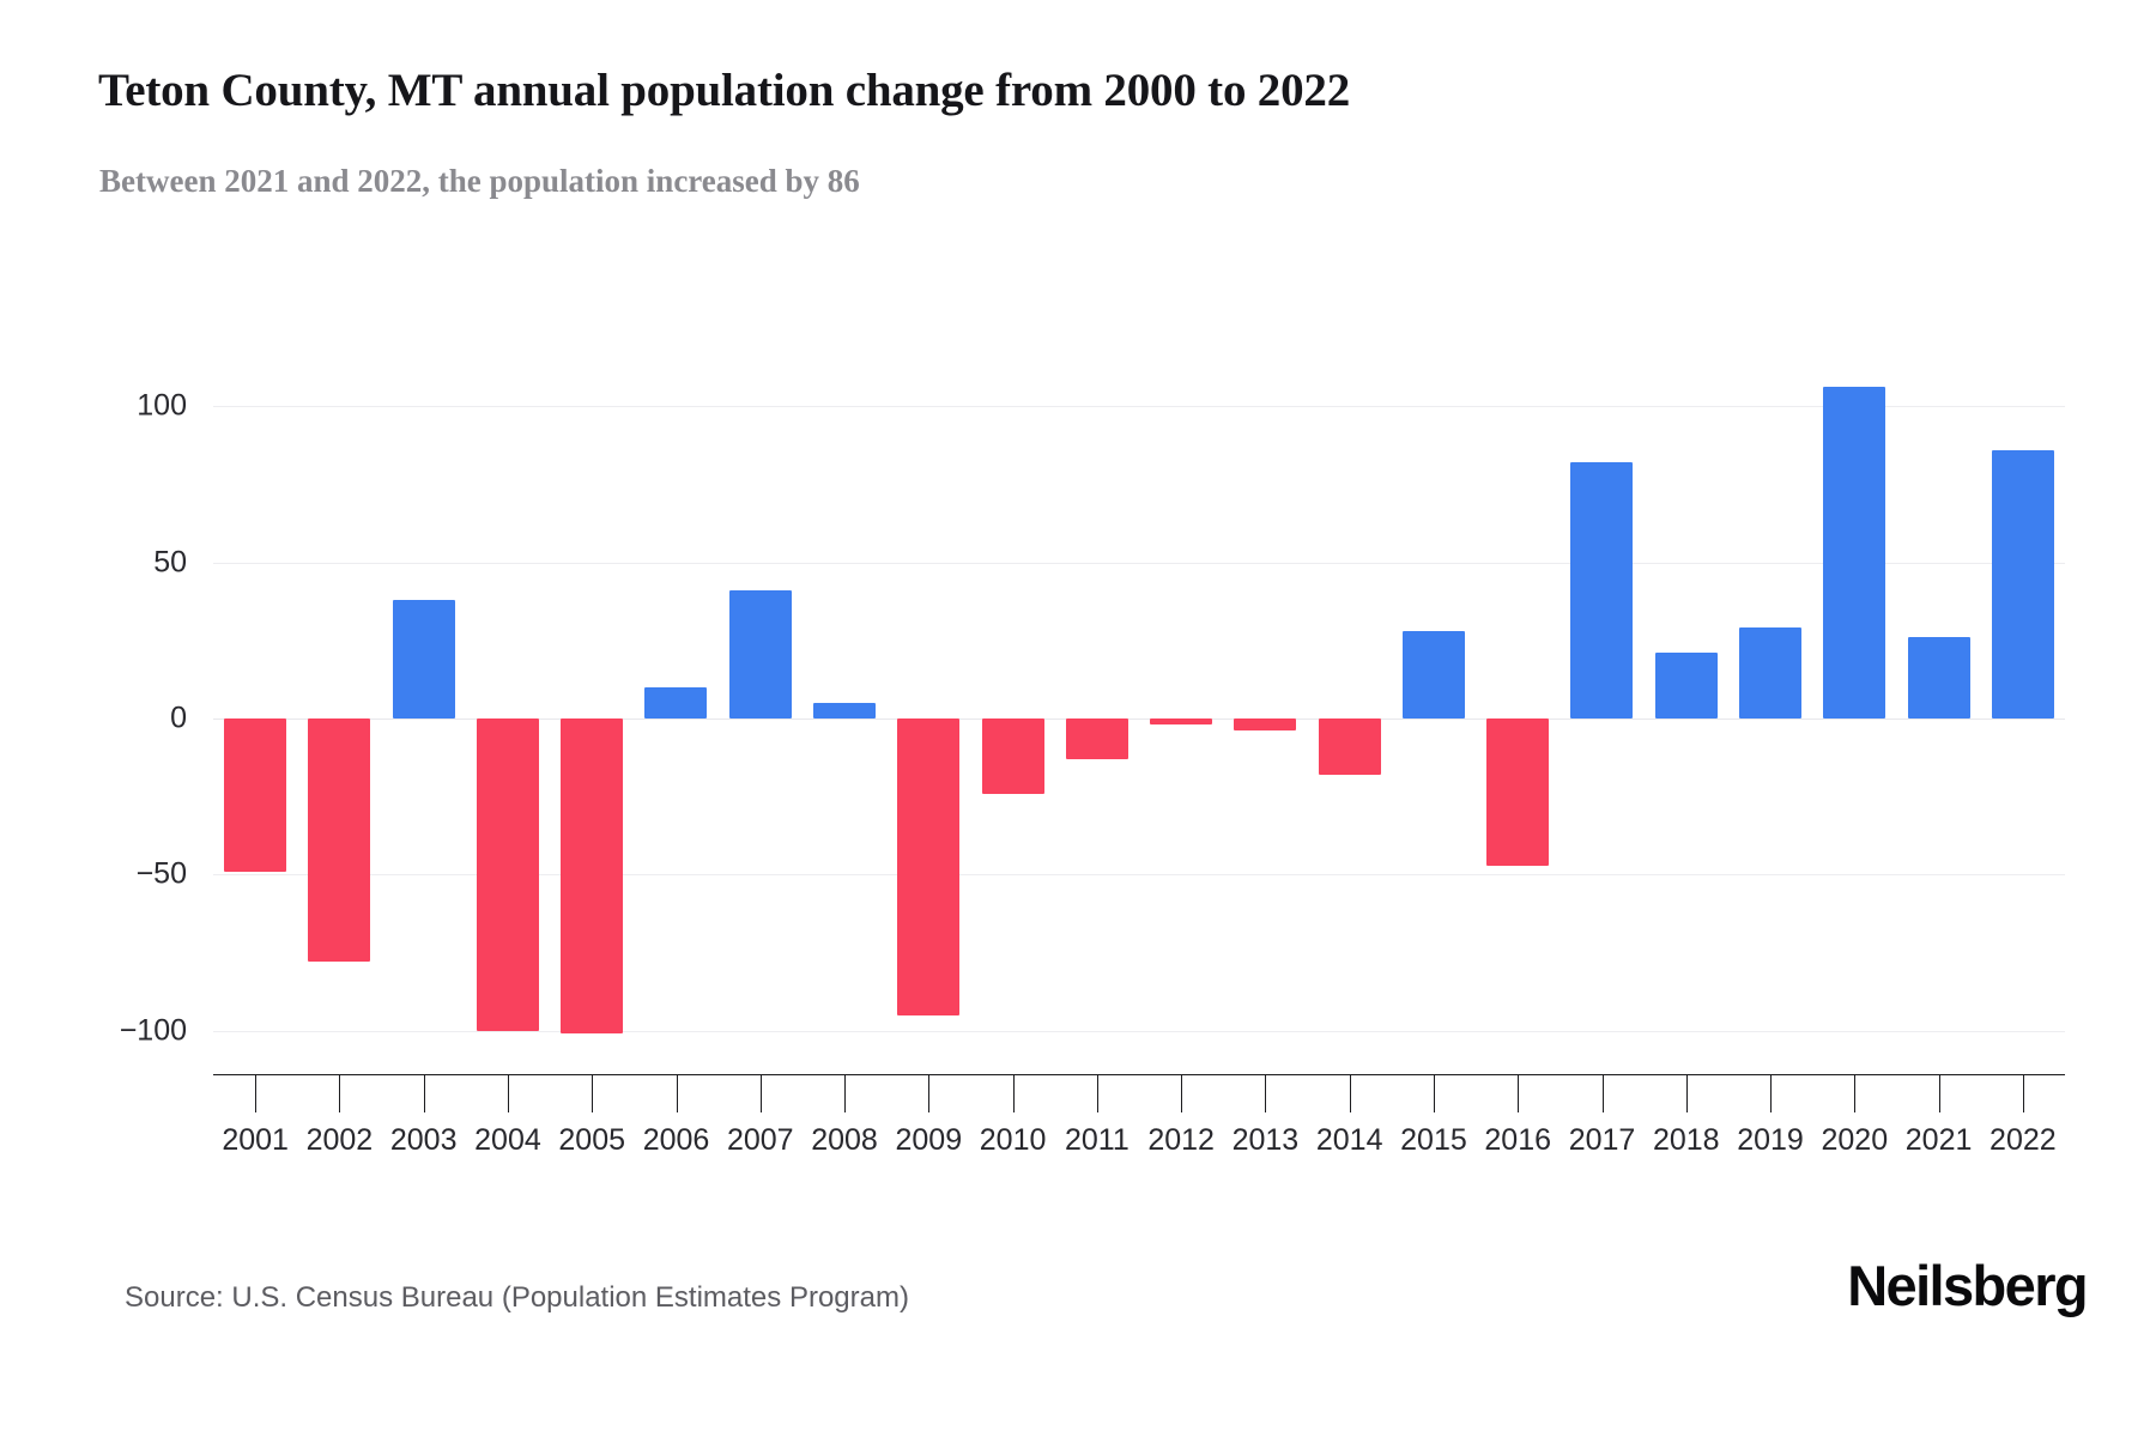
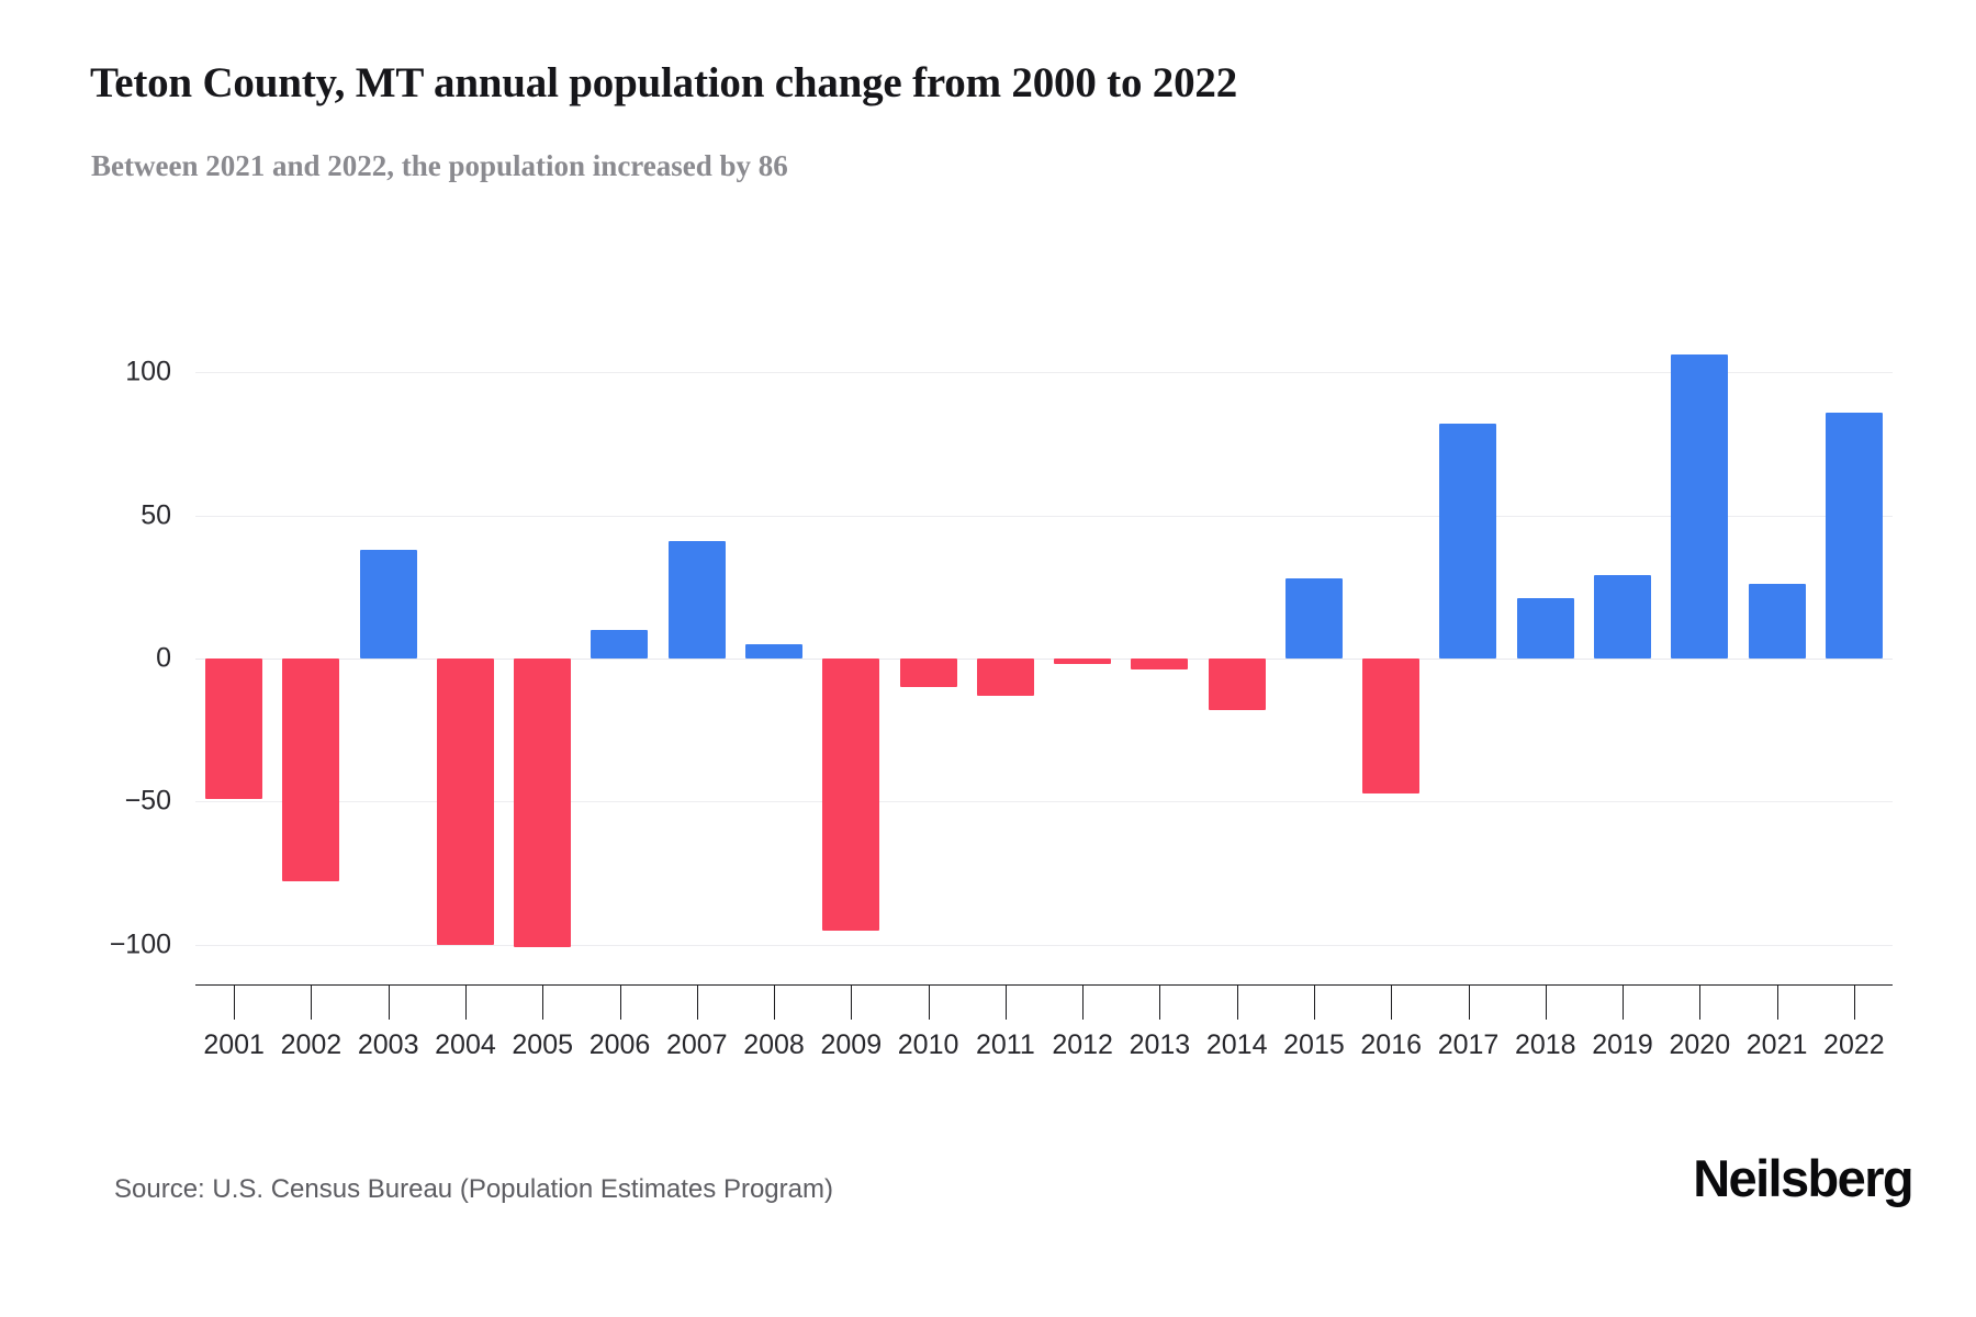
2010: -24 -> -10
